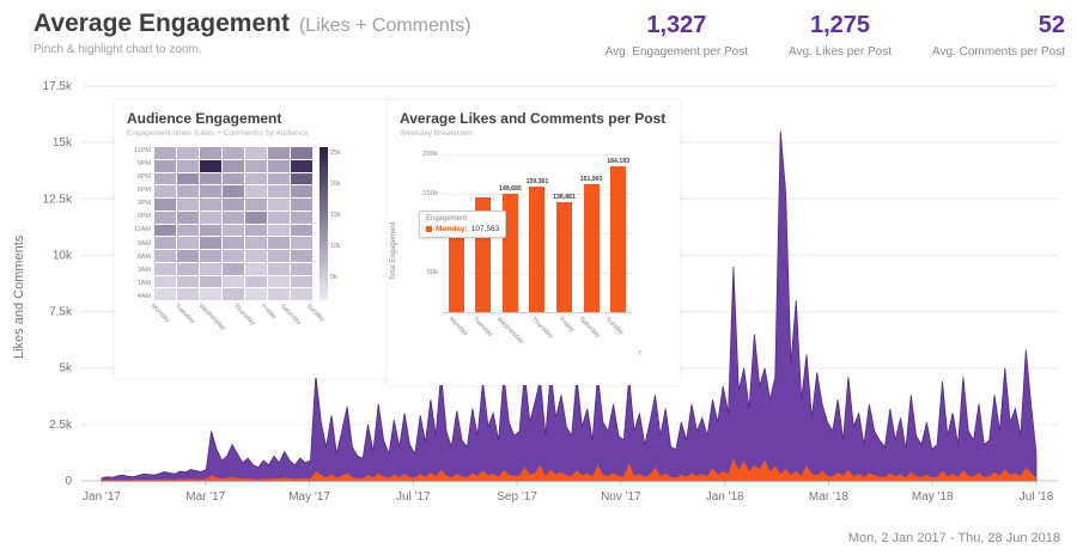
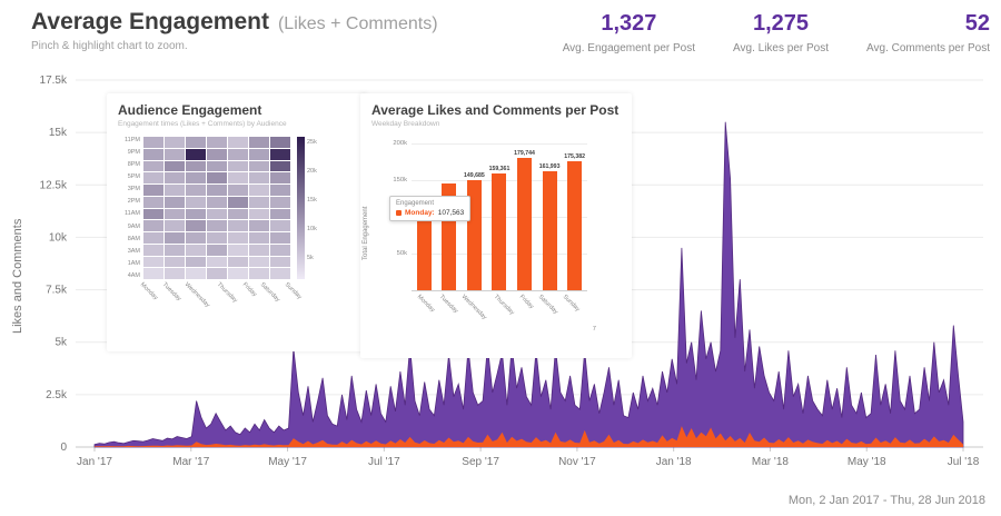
Average Likes and Comments per Post/Friday: 138,861 -> 179,744
Average Likes and Comments per Post/Sunday: 184,193 -> 175,382
